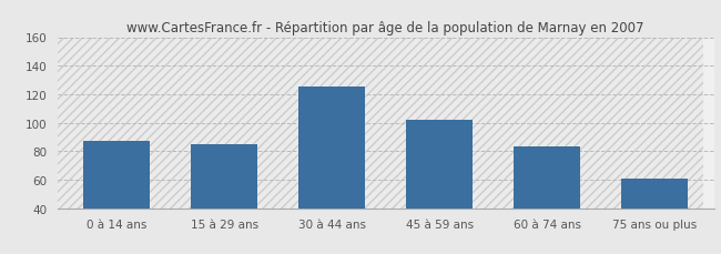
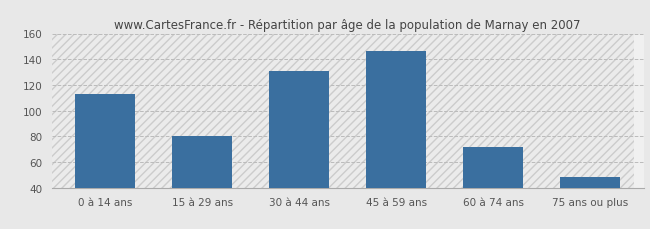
0 à 14 ans: 87 -> 113
15 à 29 ans: 85 -> 80
30 à 44 ans: 125 -> 131
45 à 59 ans: 102 -> 146
60 à 74 ans: 83 -> 72
75 ans ou plus: 61 -> 48
